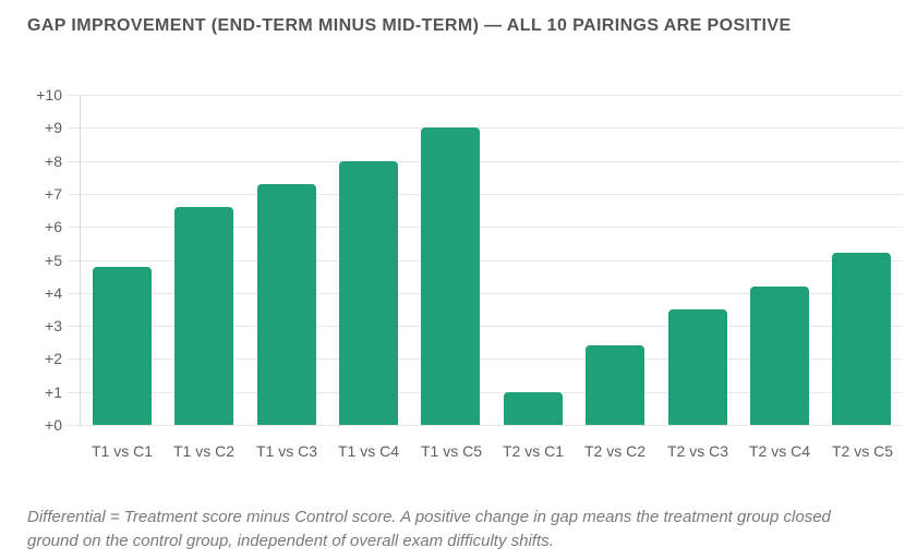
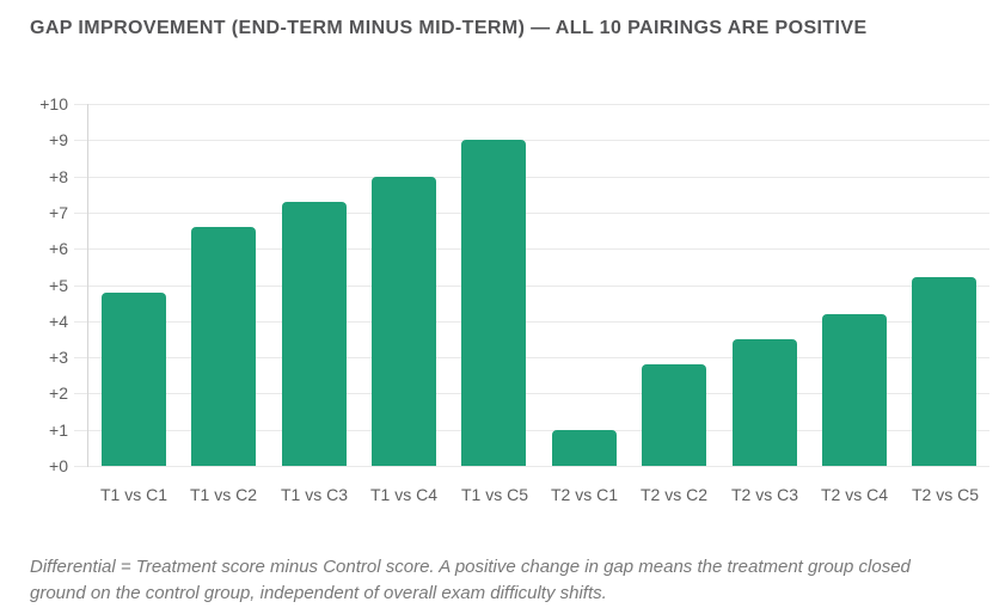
T2 vs C2: 2.4 -> 2.8
